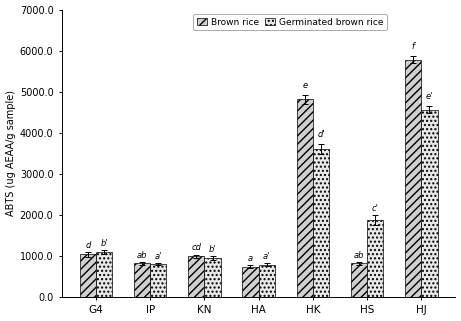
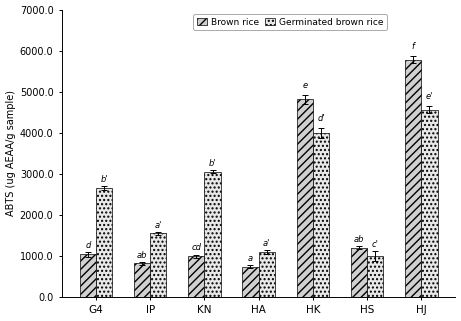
Germinated brown rice/G4: 1090 -> 2650
Germinated brown rice/IP: 800 -> 1550
Germinated brown rice/KN: 950 -> 3050
Germinated brown rice/HA: 790 -> 1100
Germinated brown rice/HK: 3600 -> 4000
Brown rice/HS: 820 -> 1200
Germinated brown rice/HS: 1870 -> 1000
